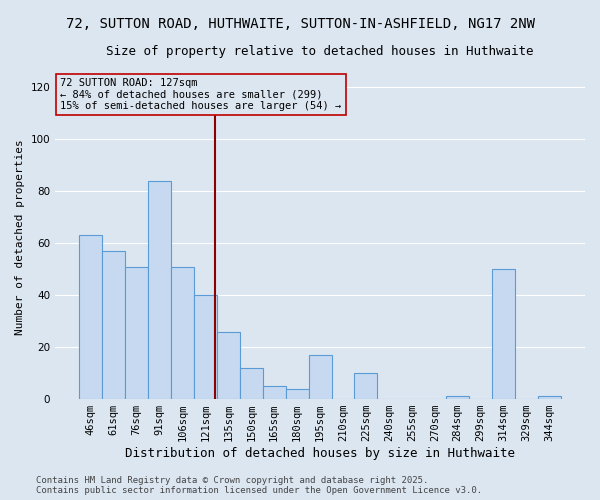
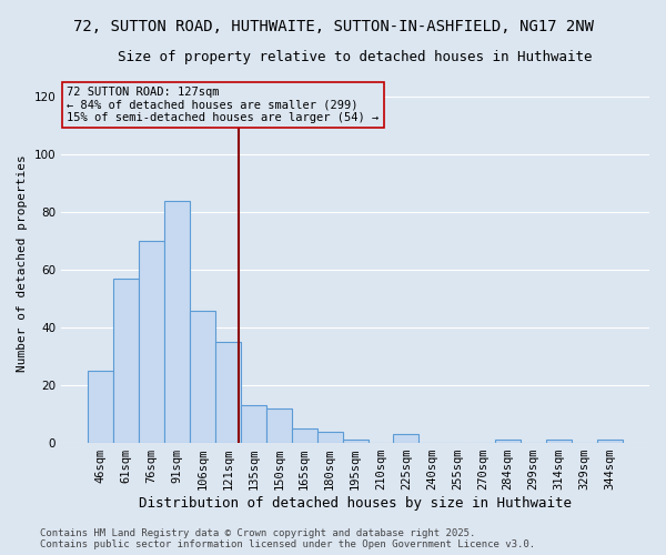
46sqm: 63 -> 25
76sqm: 51 -> 70
106sqm: 51 -> 46
121sqm: 40 -> 35
135sqm: 26 -> 13
195sqm: 17 -> 1
225sqm: 10 -> 3
314sqm: 50 -> 1
